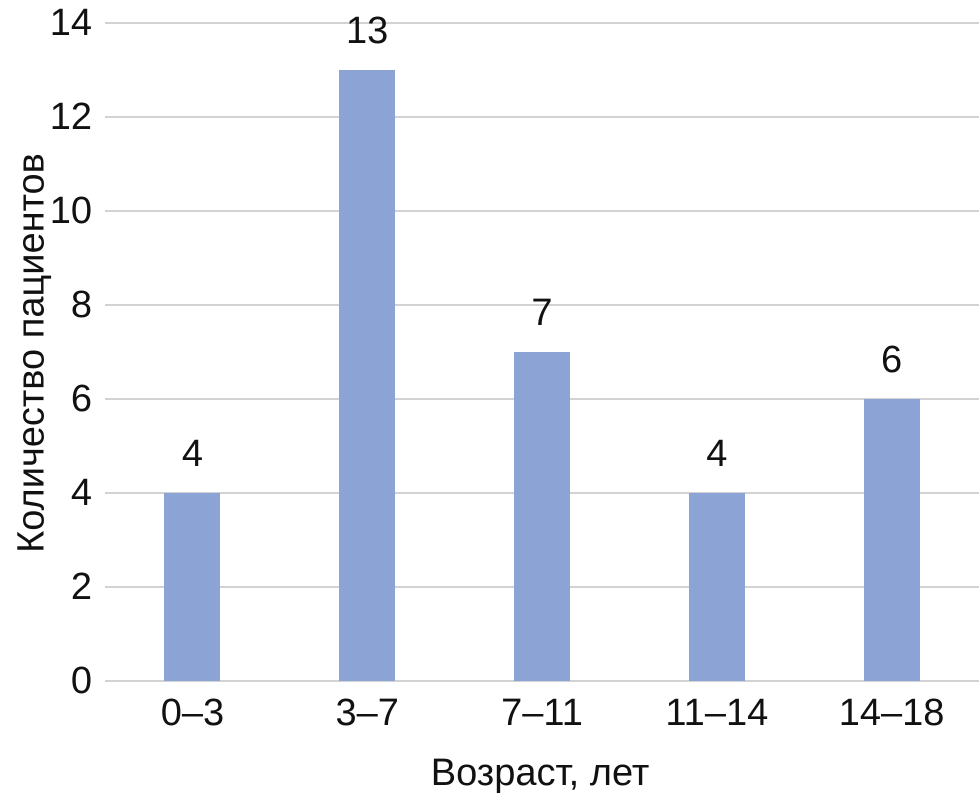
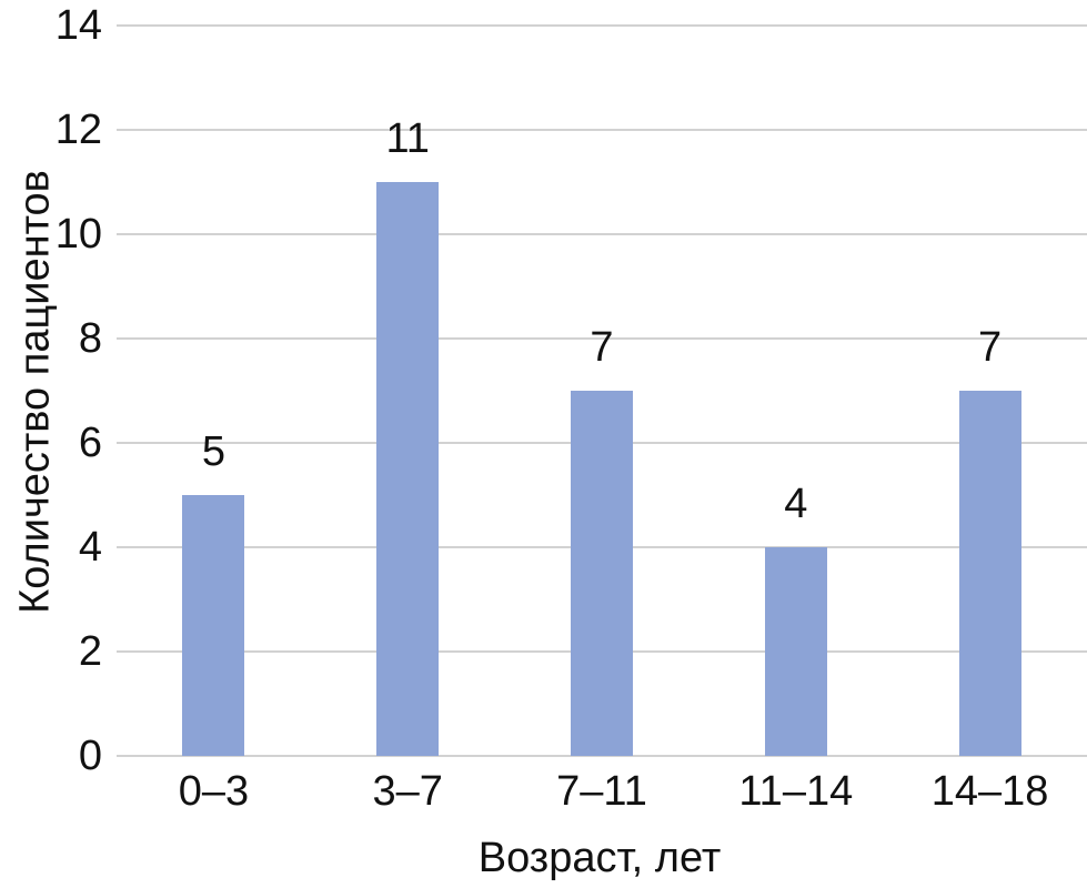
0–3: 4 -> 5
3–7: 13 -> 11
14–18: 6 -> 7
